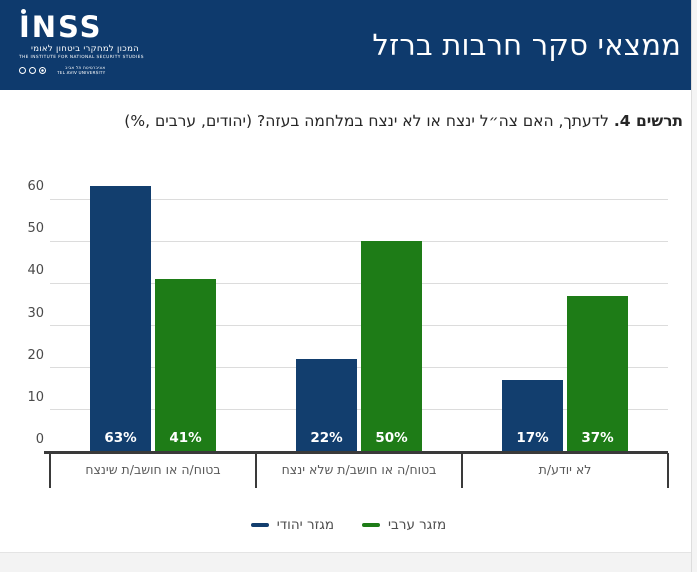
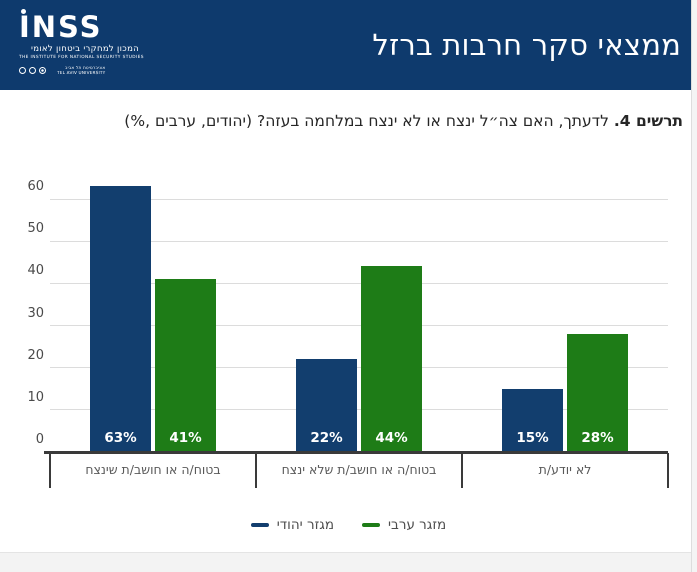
מזגר ערבי/בטוח/ה או חושב/ת שלא ינצח: 50% -> 44%
מגזר יהודי/לא יודע/ת: 17% -> 15%
מזגר ערבי/לא יודע/ת: 37% -> 28%
